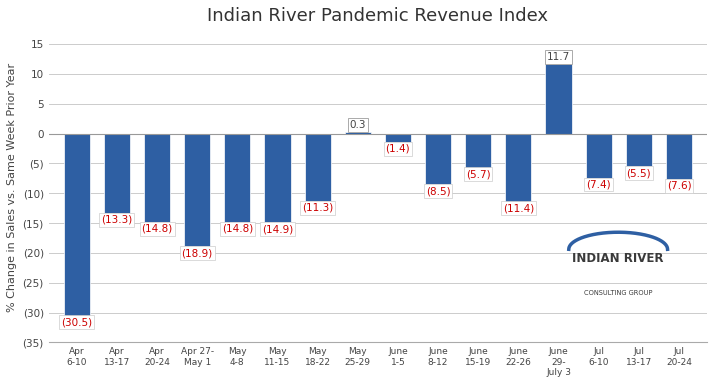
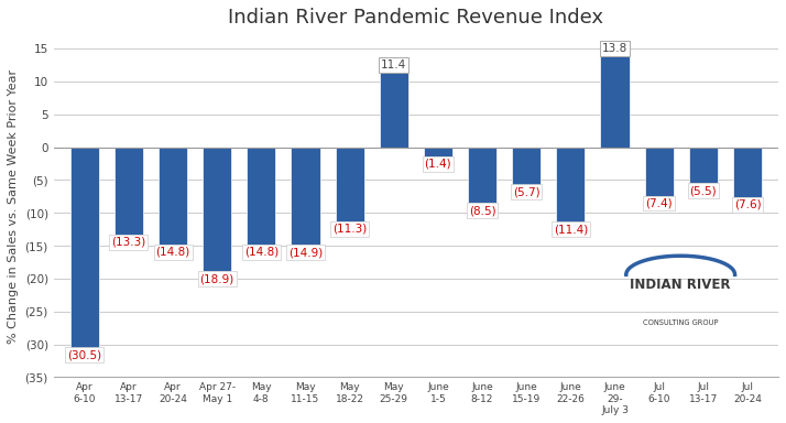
May 25-29: 0.3 -> 11.4
June 29- July 3: 11.7 -> 13.8
